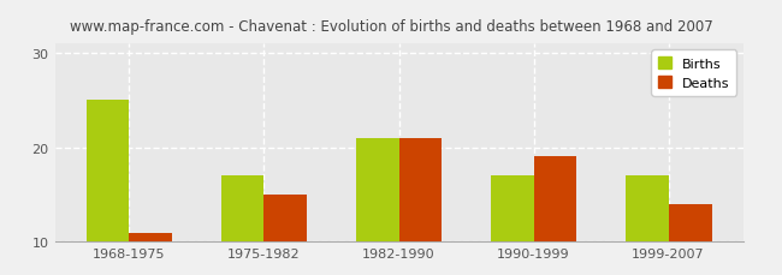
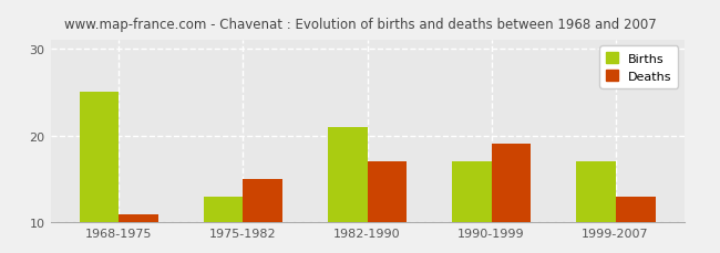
Births/1975-1982: 17 -> 13
Deaths/1982-1990: 21 -> 17
Deaths/1999-2007: 14 -> 13
